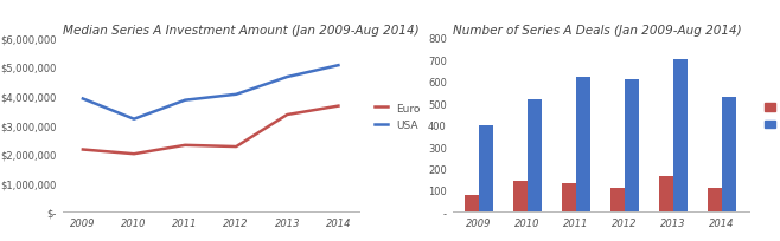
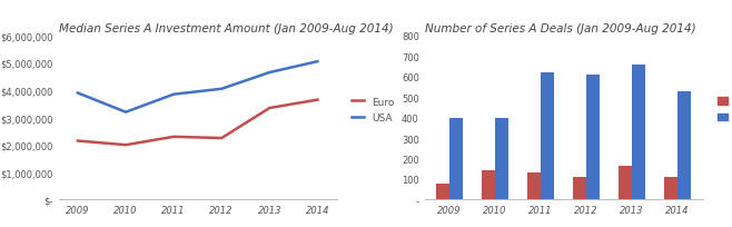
Number of Series A Deals (Jan 2009-Aug 2014)/USA/2010: 520 -> 400
Number of Series A Deals (Jan 2009-Aug 2014)/USA/2013: 700 -> 660
